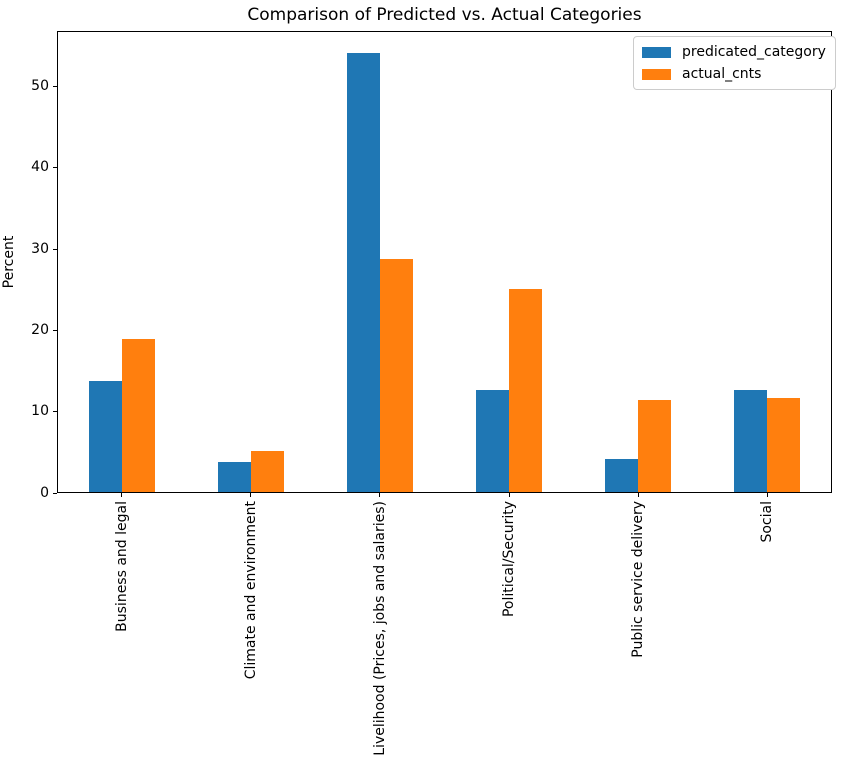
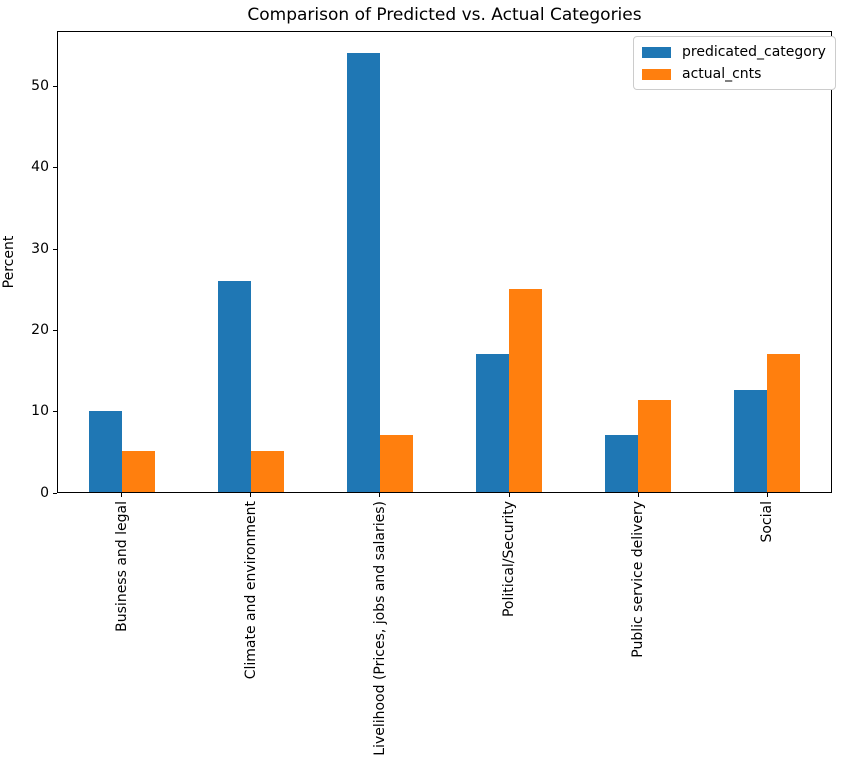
predicated_category/Business and legal: 14 -> 10
actual_cnts/Business and legal: 19 -> 5
predicated_category/Climate and environment: 4 -> 26
actual_cnts/Livelihood (Prices, jobs and salaries): 29 -> 7
predicated_category/Political/Security: 12 -> 17
predicated_category/Public service delivery: 4 -> 7
actual_cnts/Social: 12 -> 17
